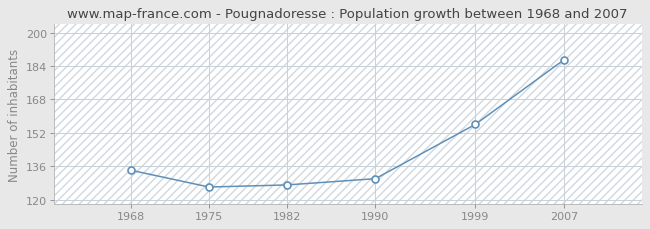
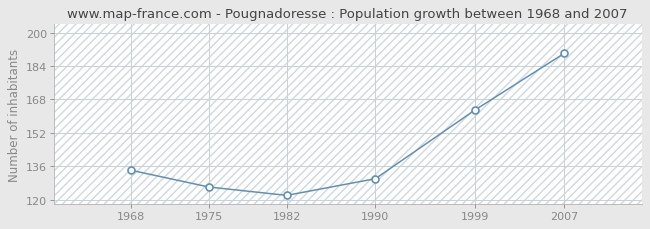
1982: 127 -> 122
1999: 156 -> 163
2007: 187 -> 190
